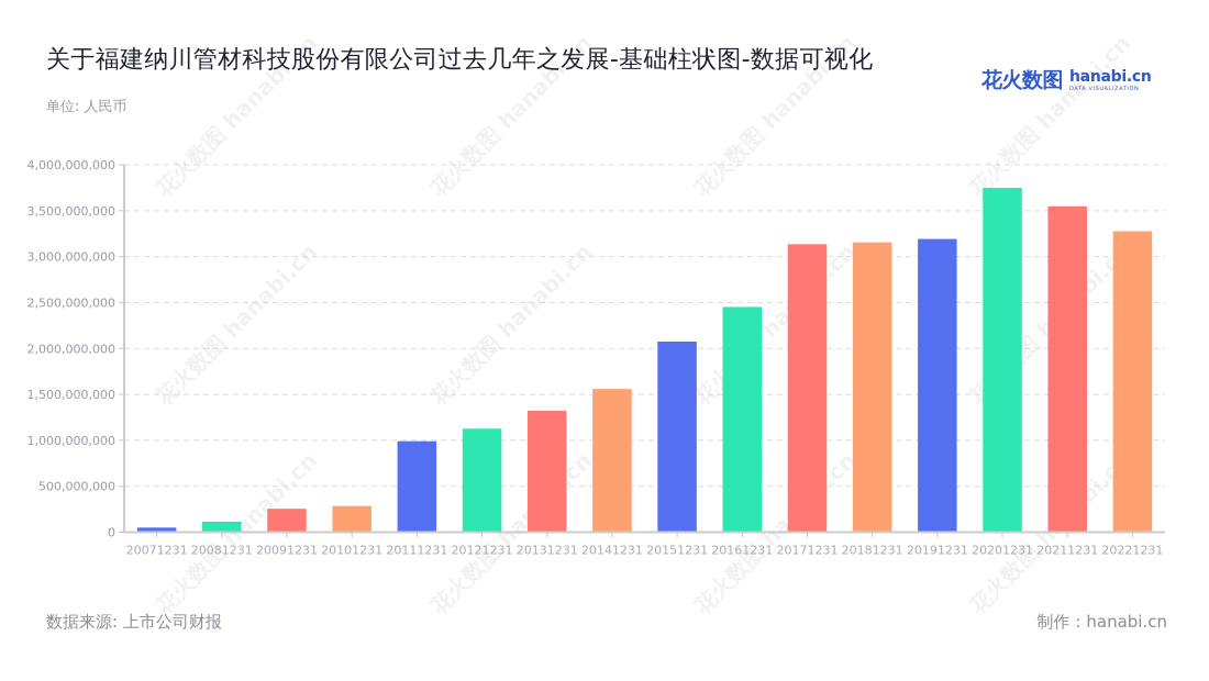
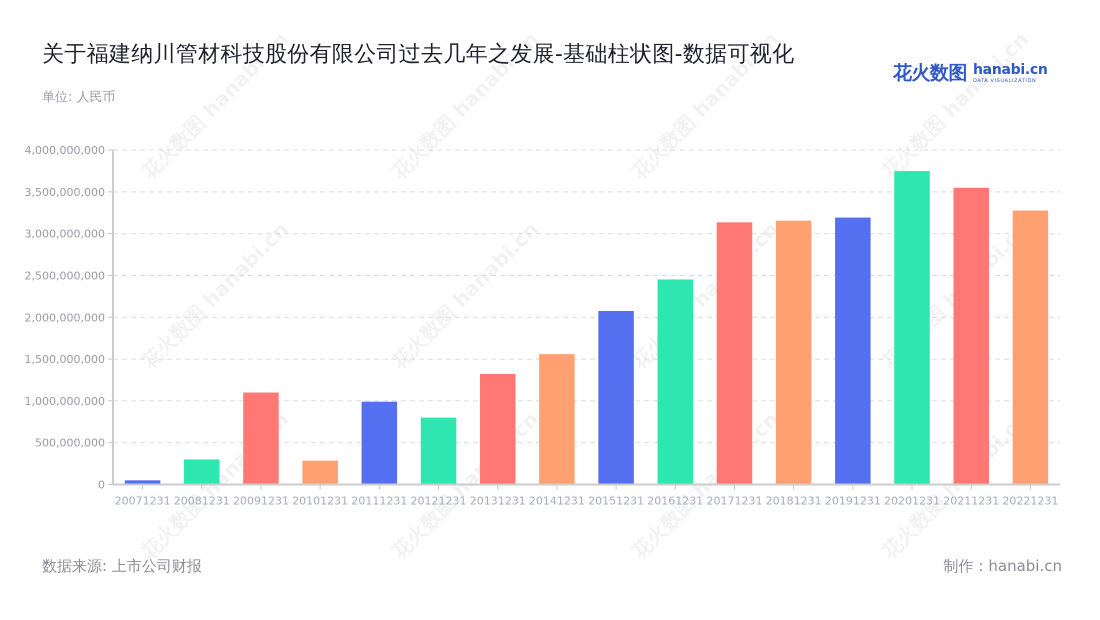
20081231: 100000000 -> 300000000
20091231: 300000000 -> 1100000000
20121231: 1100000000 -> 800000000
